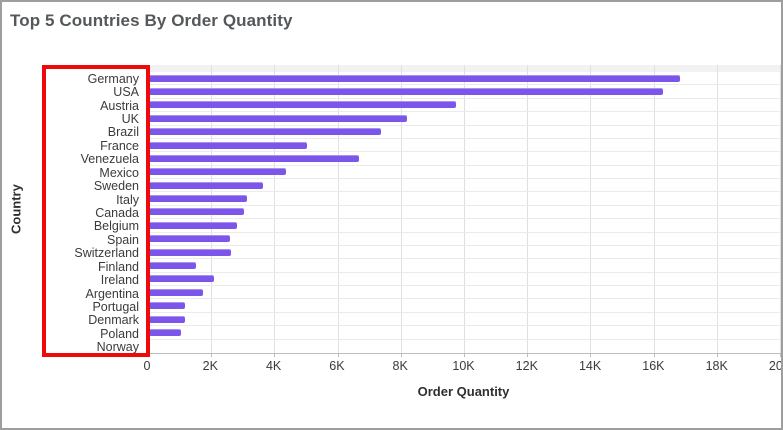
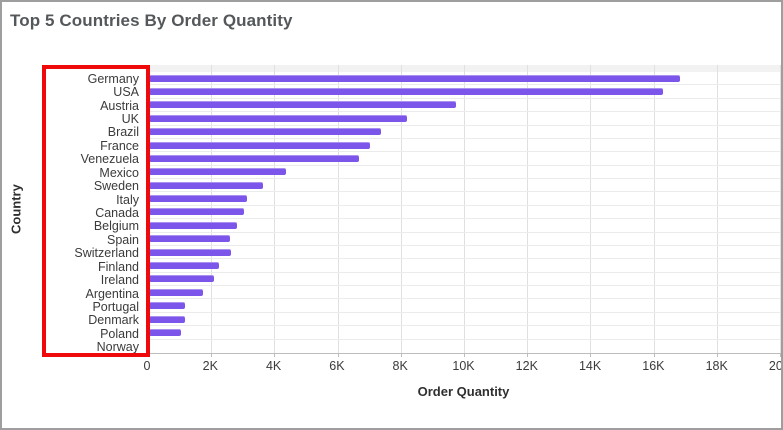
France: 5.0K -> 7.0K
Finland: 1.5K -> 2.2K
